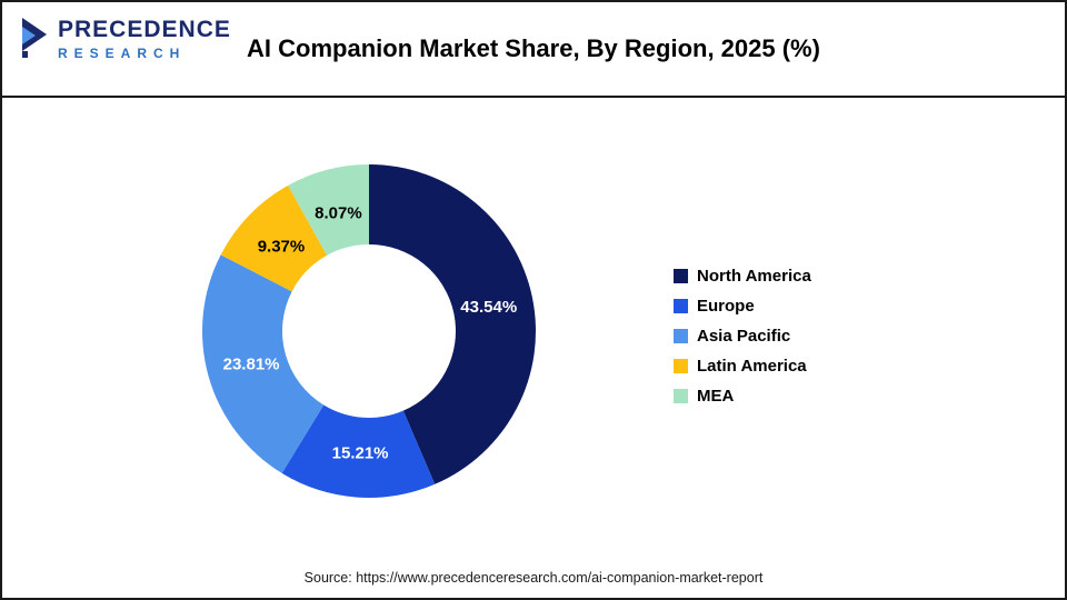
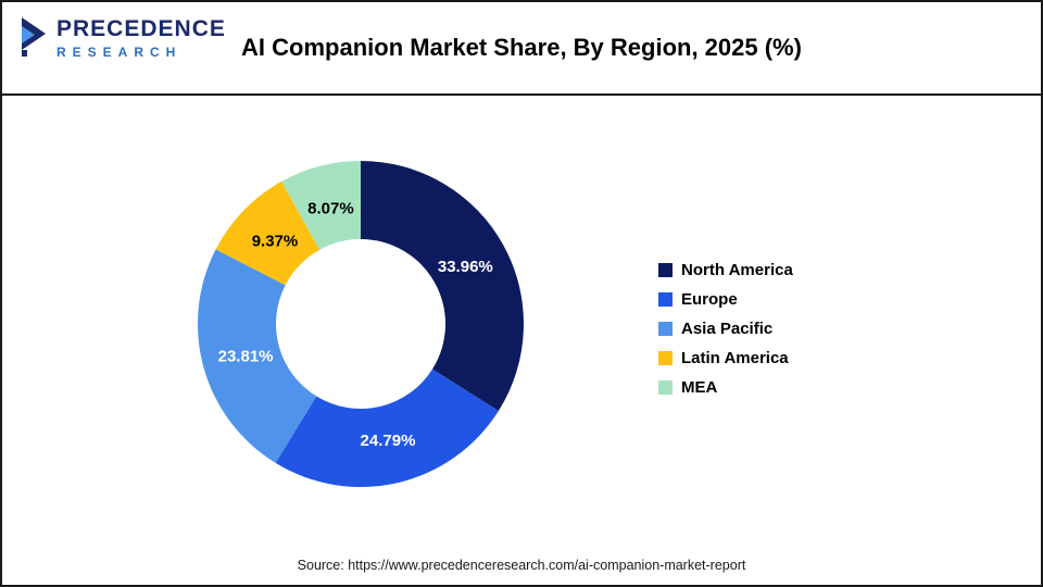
North America: 43.54% -> 33.96%
Europe: 15.21% -> 24.79%
